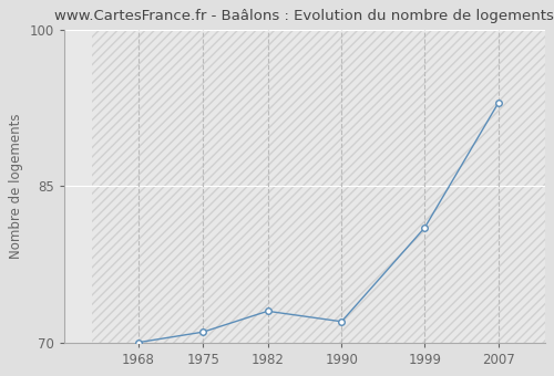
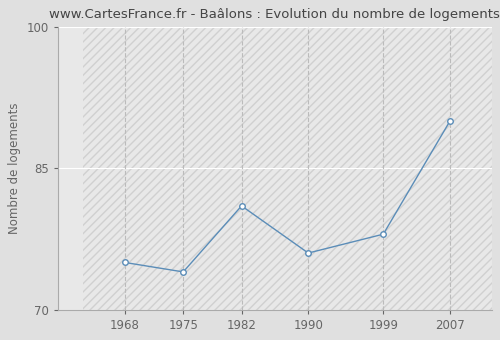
1968: 70 -> 75
1975: 71 -> 74
1982: 73 -> 81
1990: 72 -> 76
1999: 81 -> 78
2007: 93 -> 90
